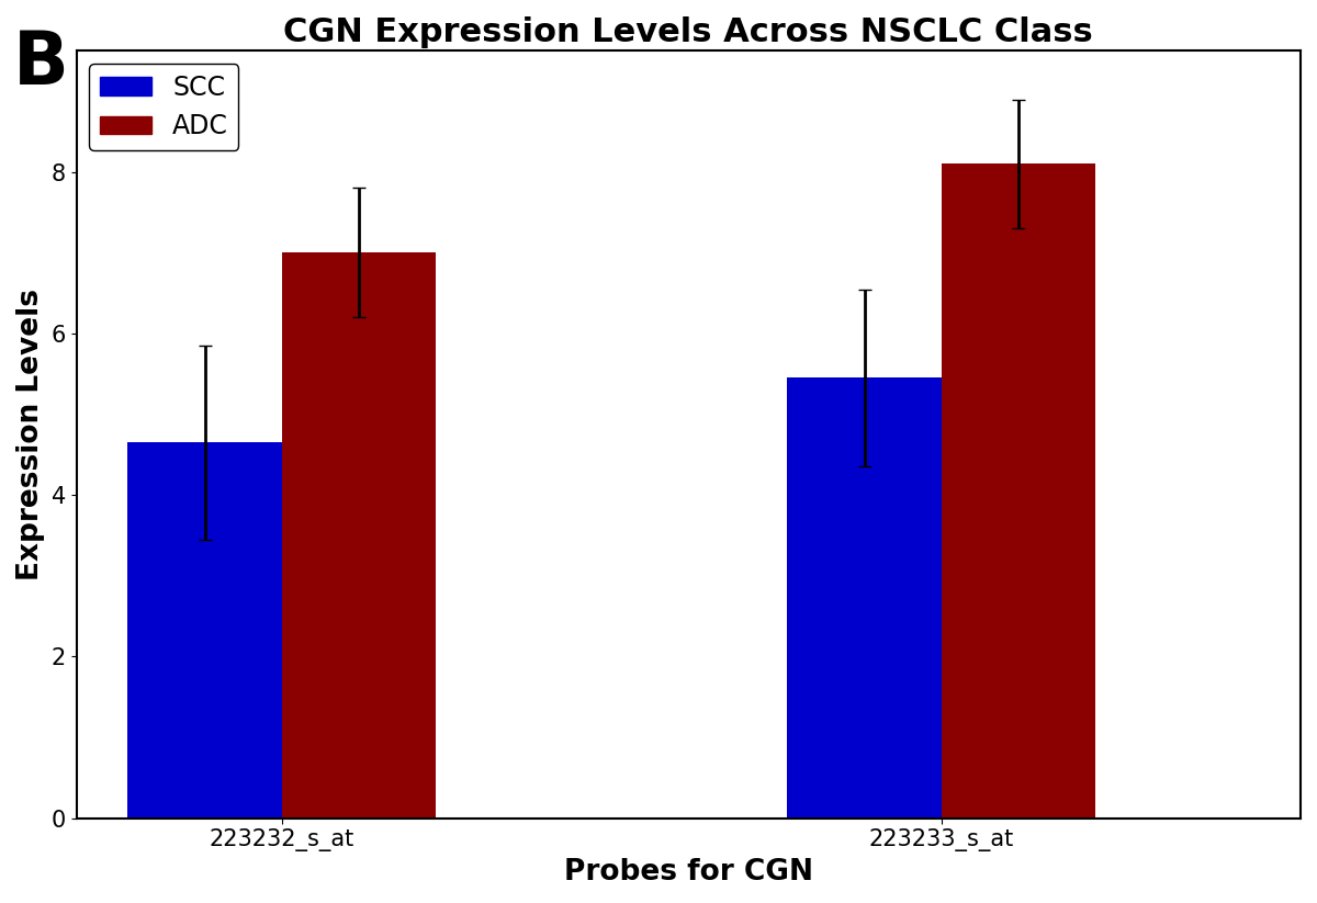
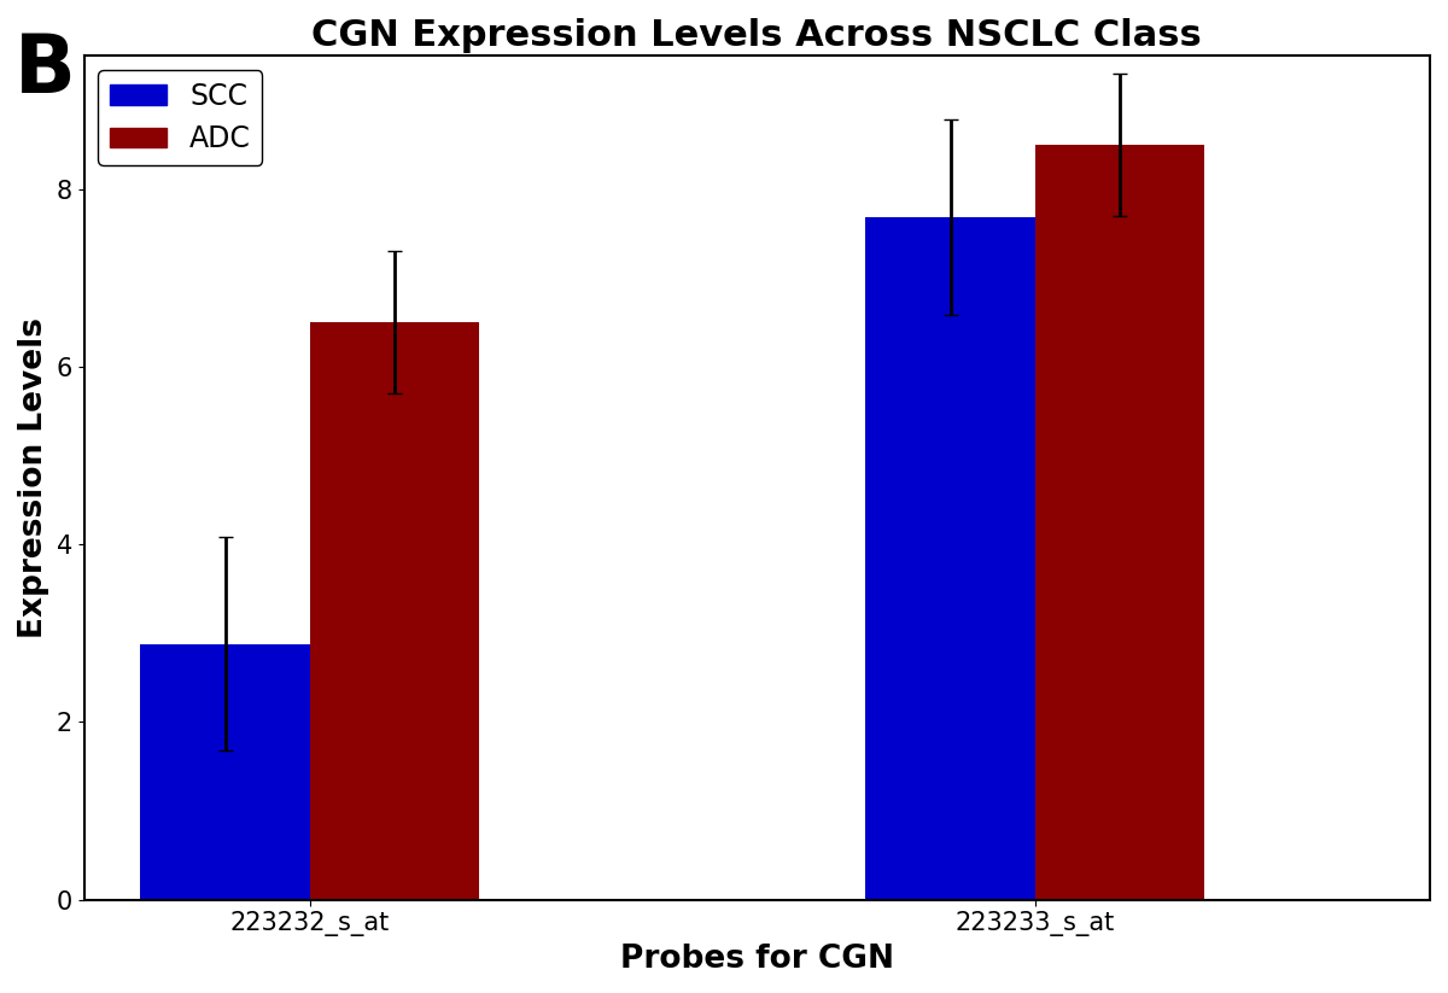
SCC/223232_s_at: 4.65 -> 2.88
ADC/223232_s_at: 7.0 -> 6.5
SCC/223233_s_at: 5.45 -> 7.68
ADC/223233_s_at: 8.1 -> 8.5
